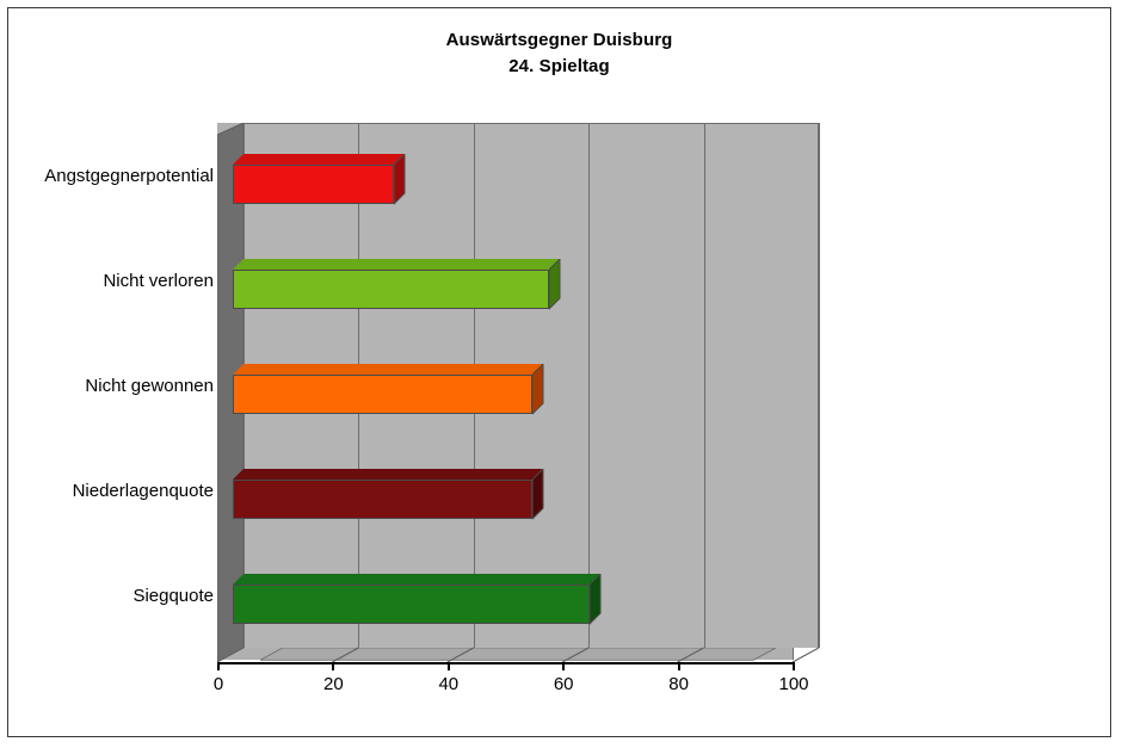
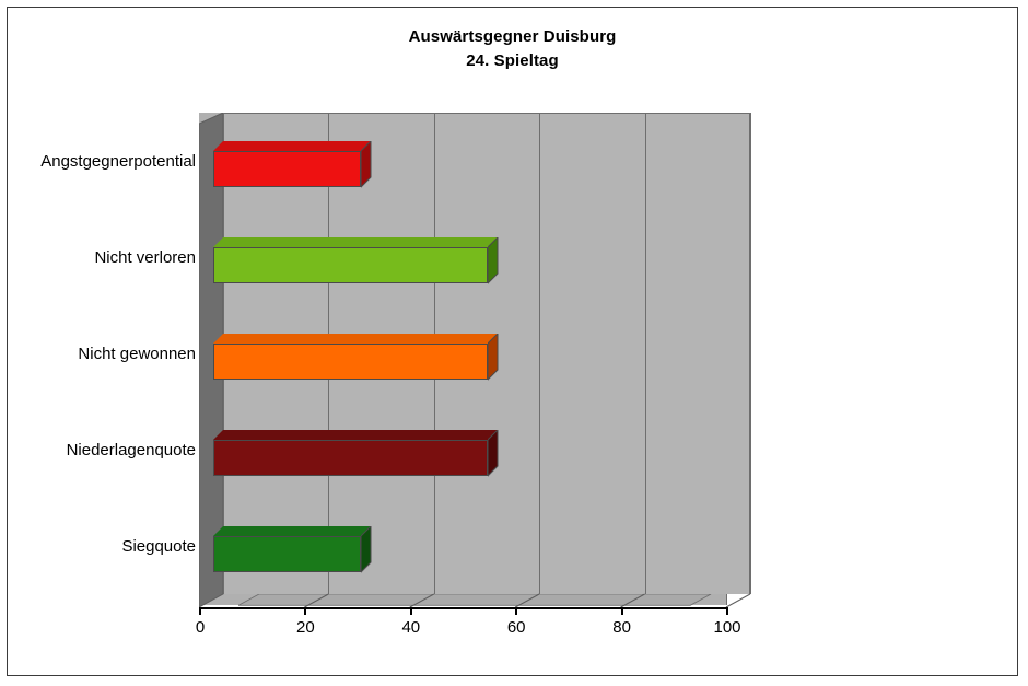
Siegquote: 62 -> 28
Nicht verloren: 55 -> 52
